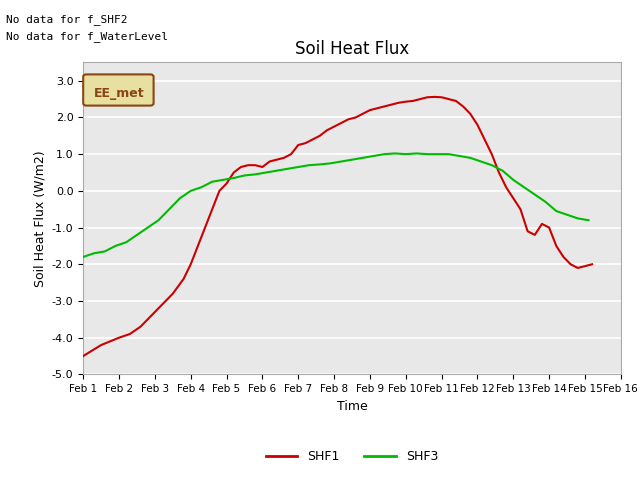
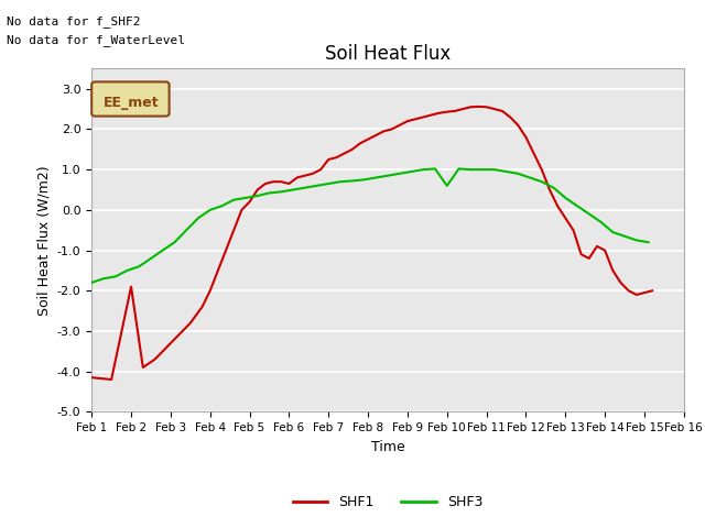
SHF1/Feb 1: -4.50 -> -4.15
SHF1/Feb 2: -4.00 -> -1.90
SHF3/Feb 10: 1.00 -> 0.60
